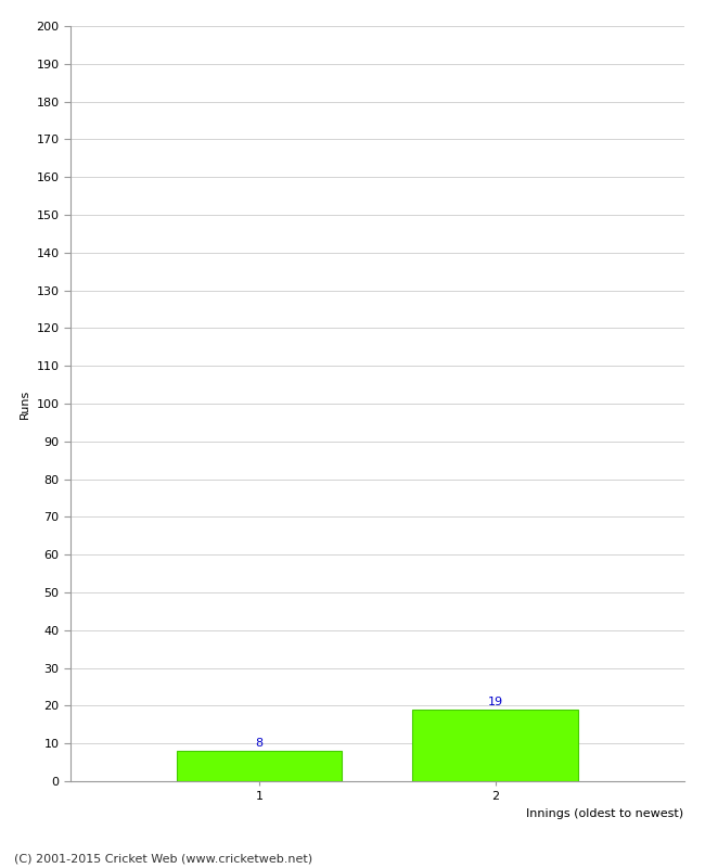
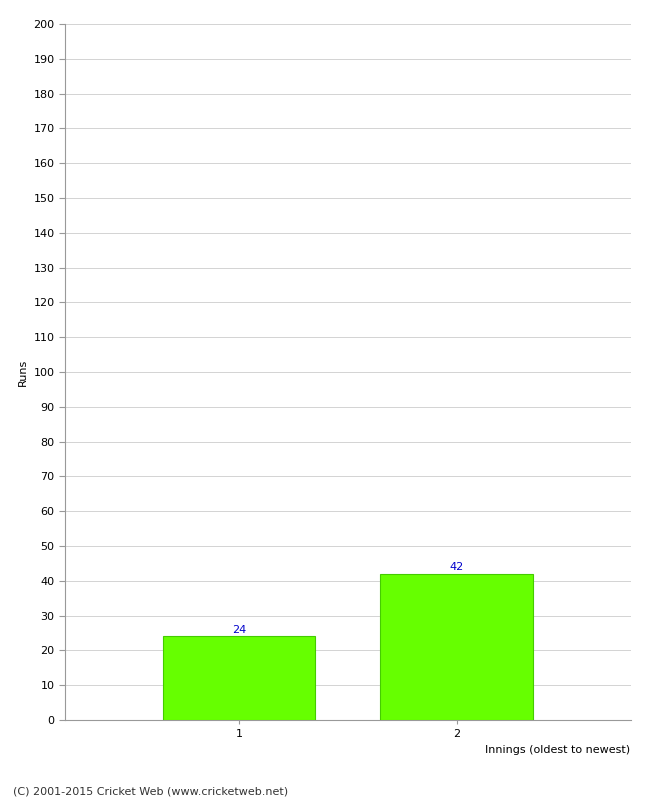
1: 8 -> 24
2: 19 -> 42
